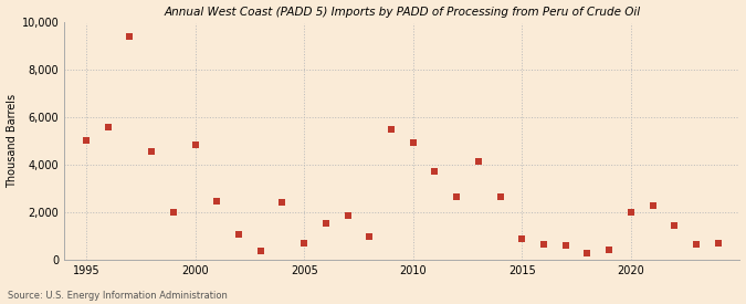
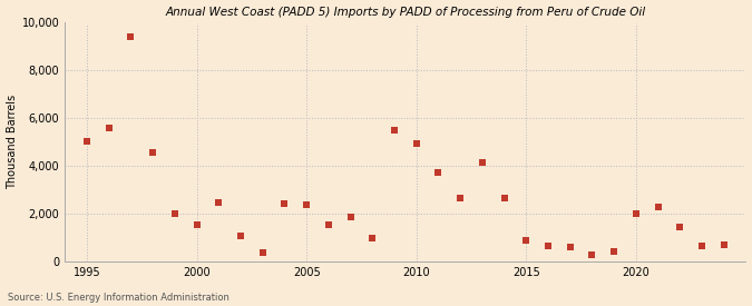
2000: 4,850 -> 1,550
2005: 700 -> 2,400
